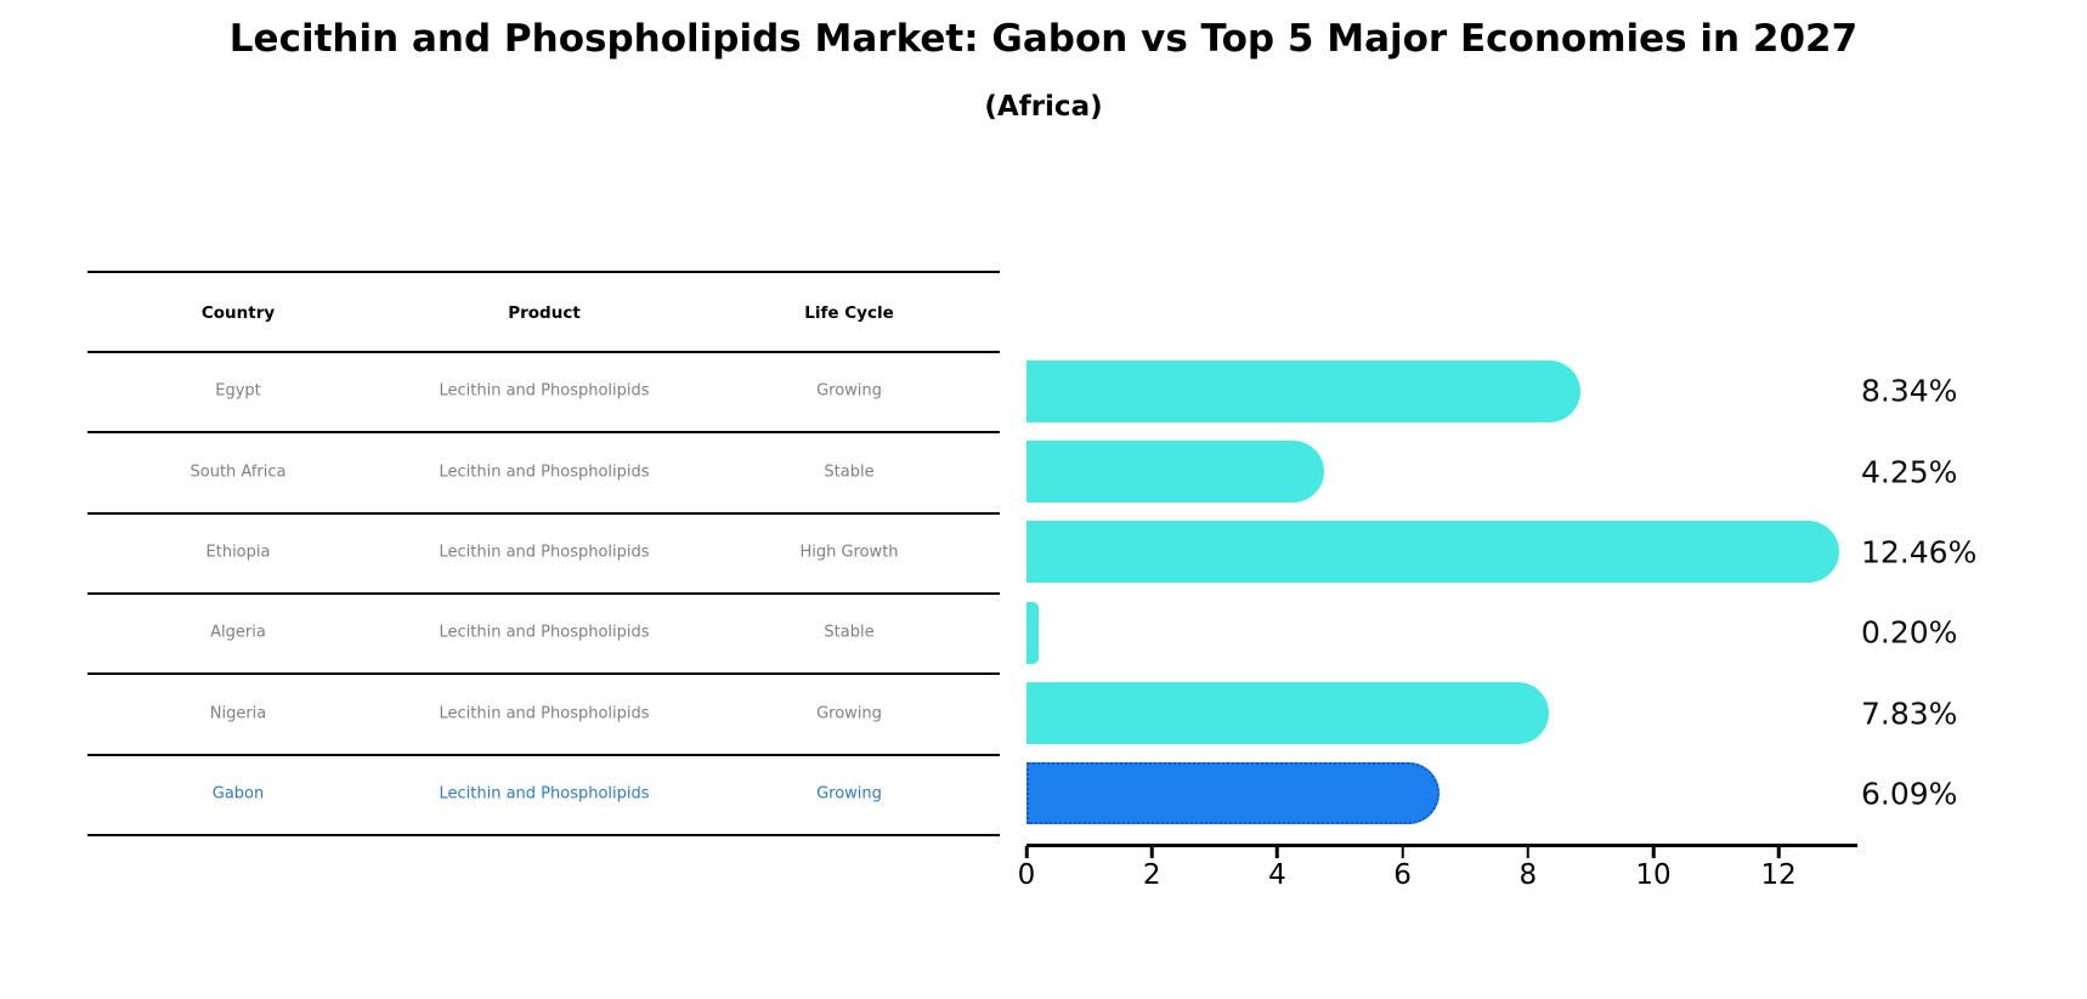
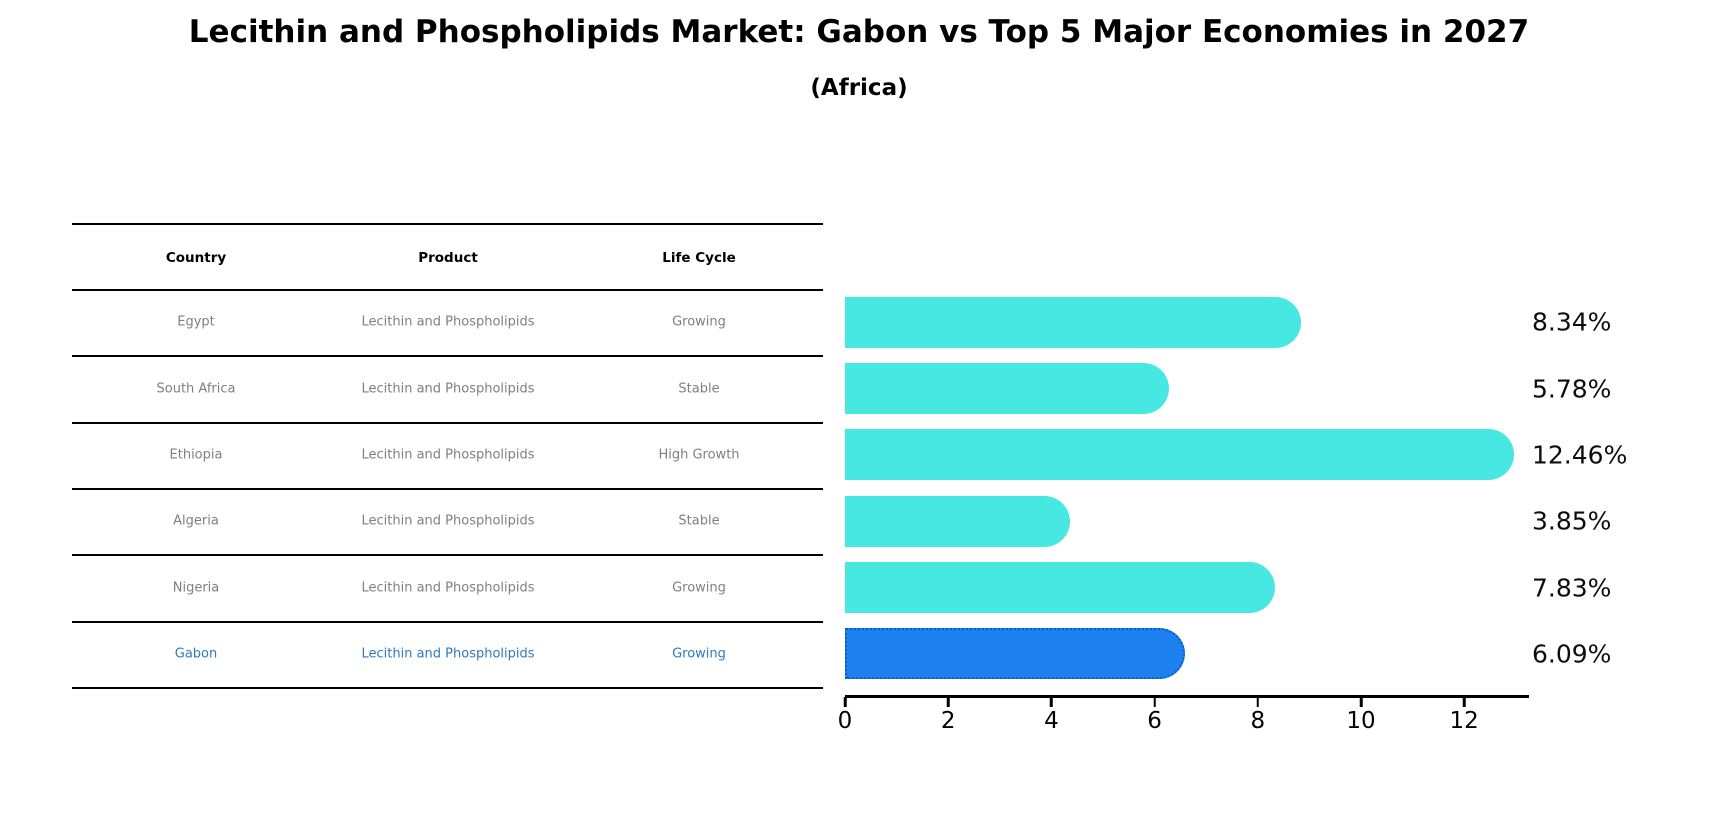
South Africa: 4.25% -> 5.78%
Algeria: 0.20% -> 3.85%
